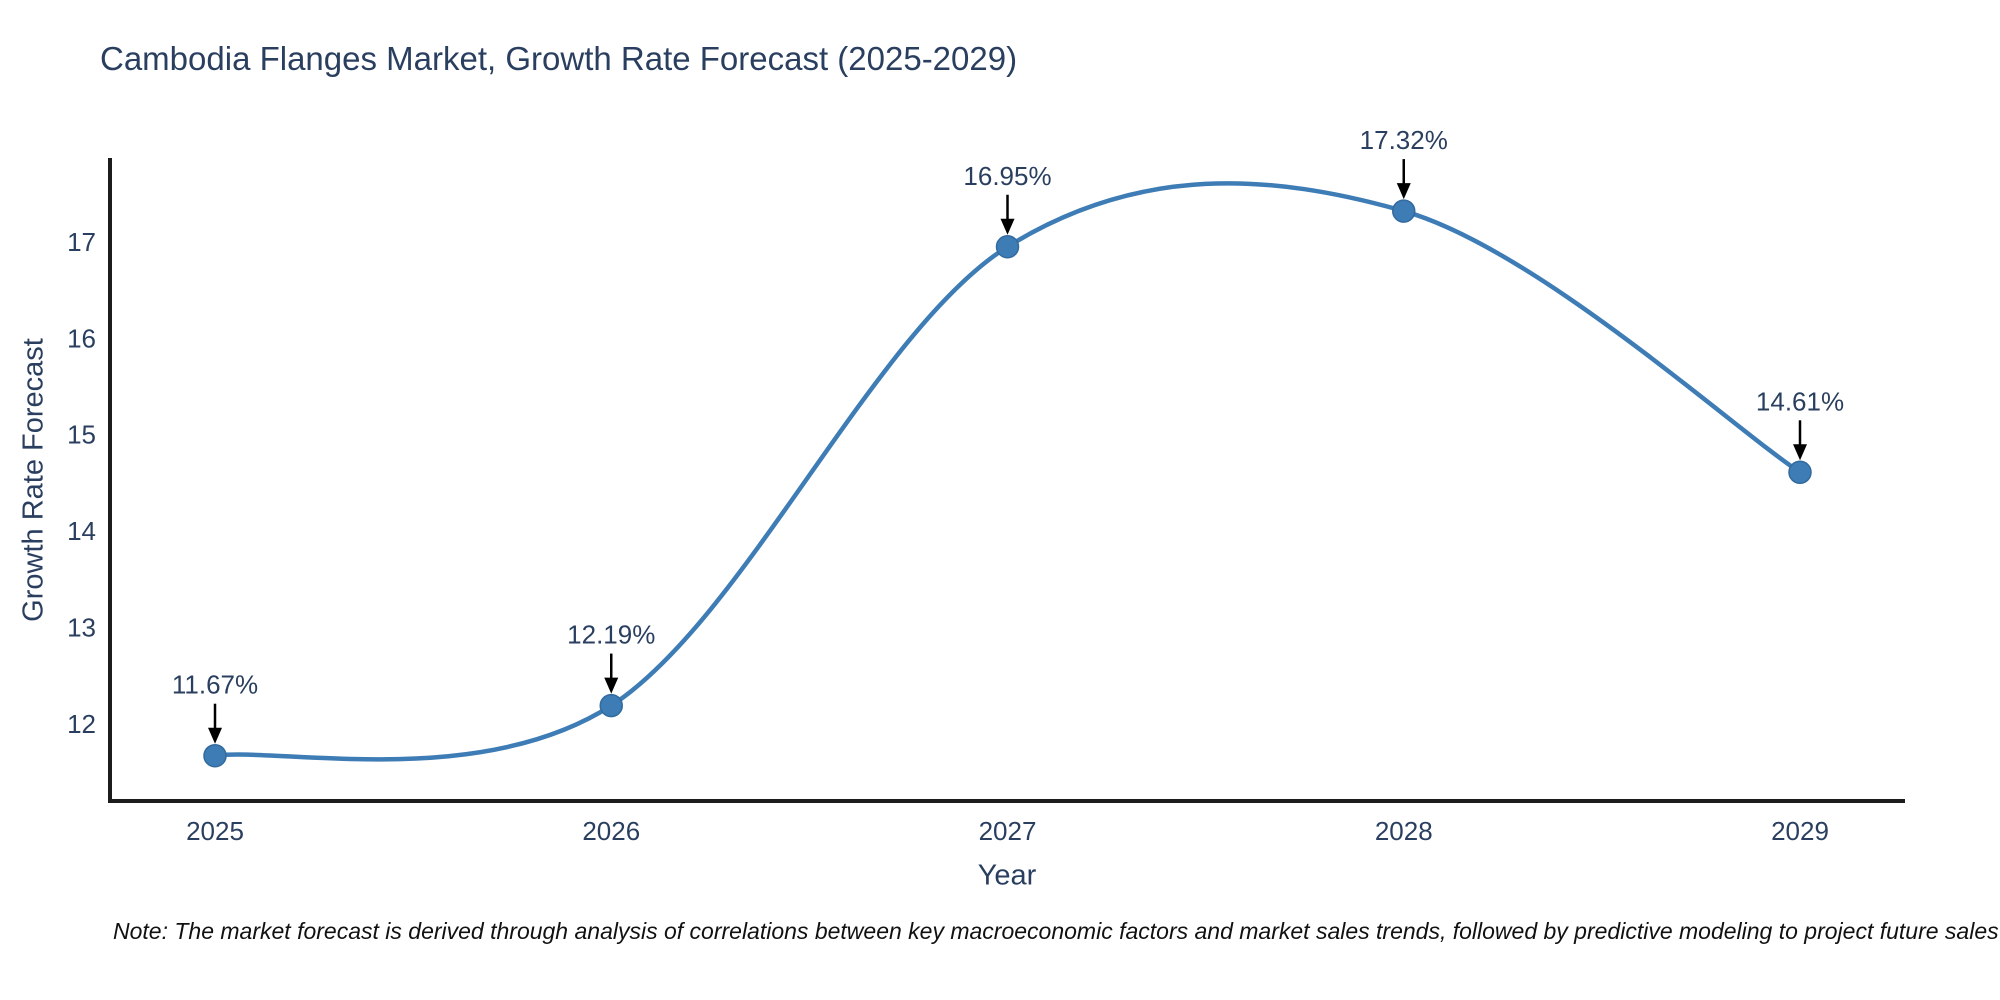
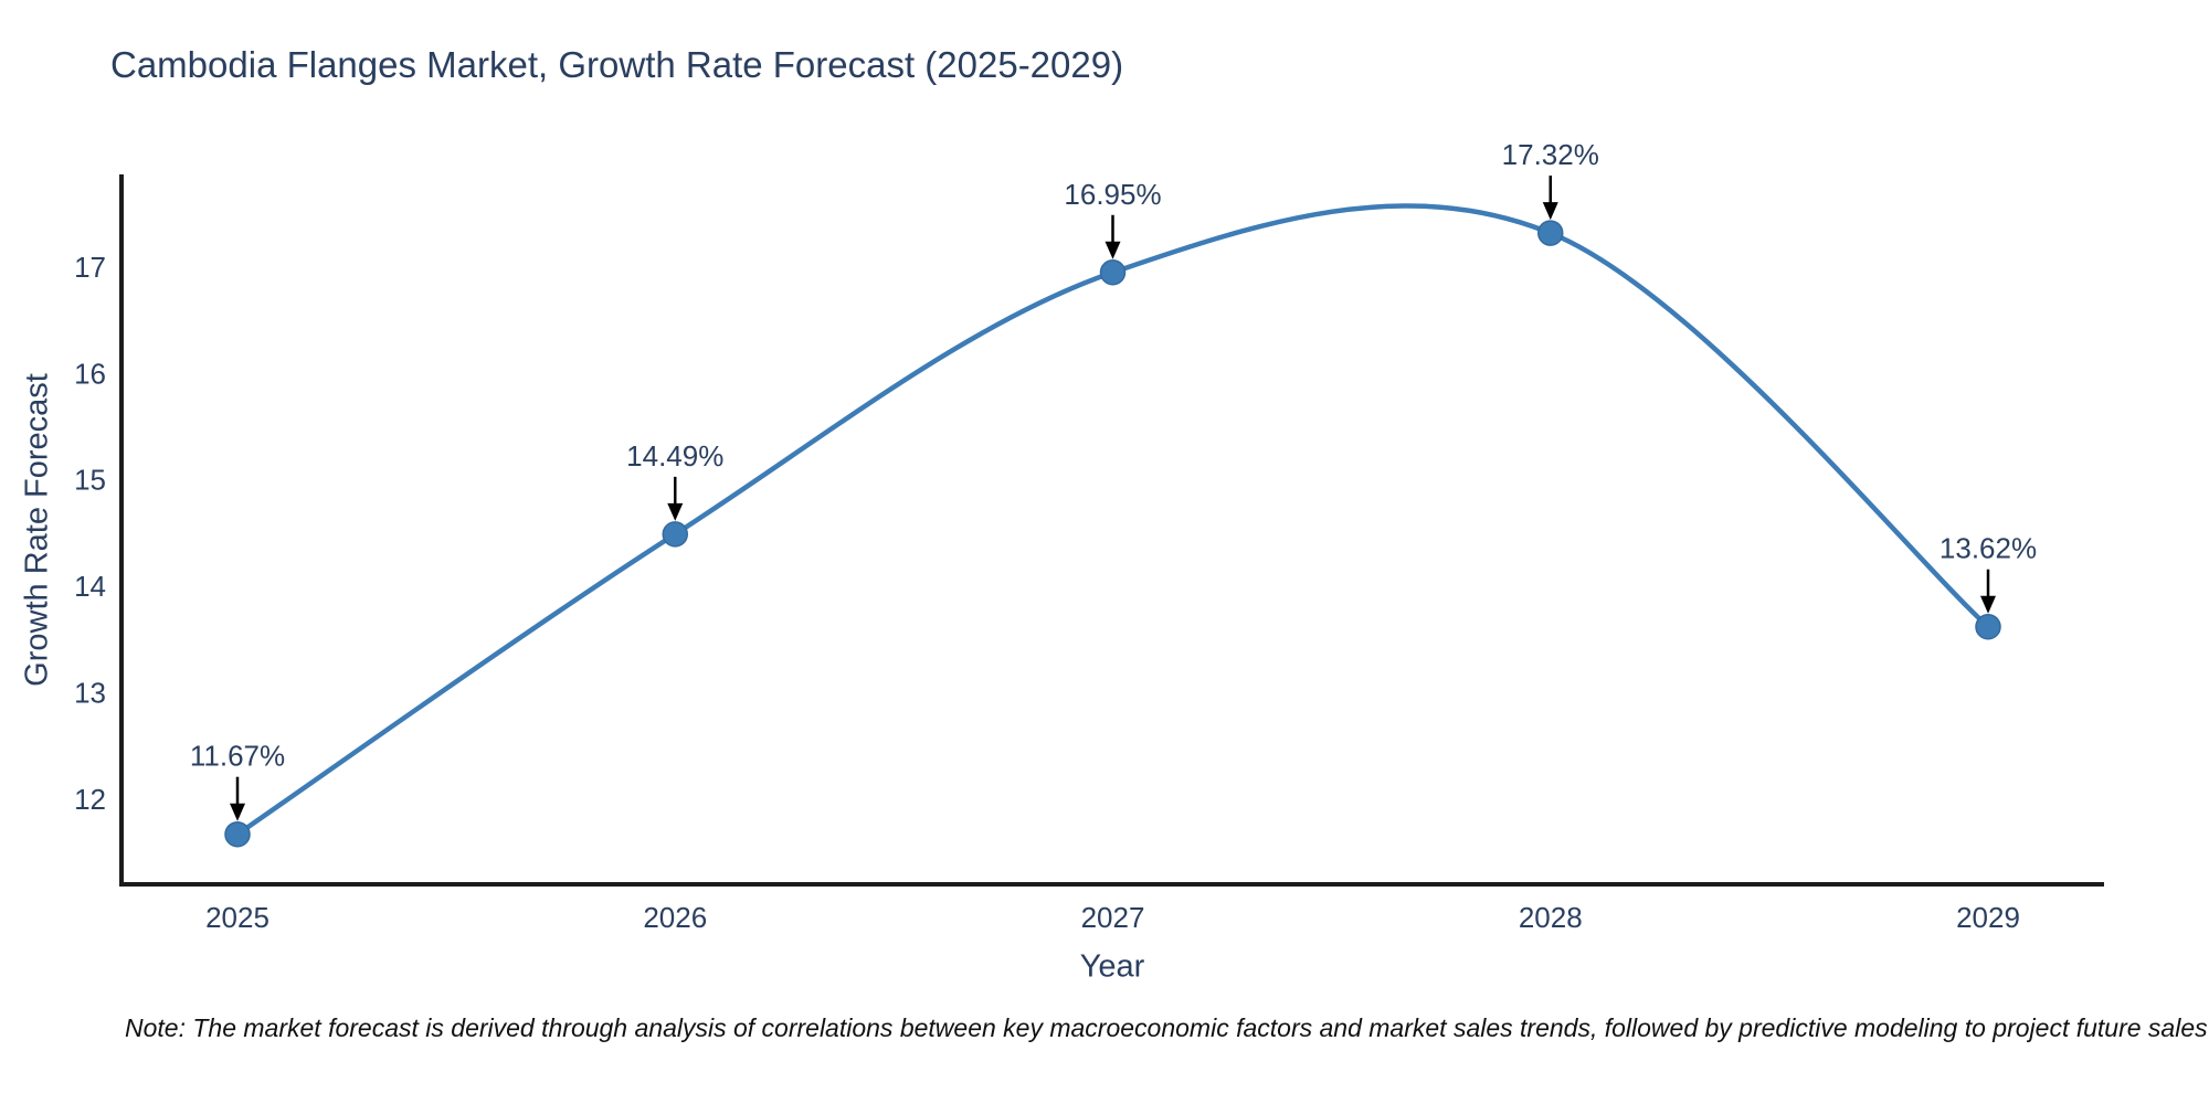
2026: 12.19% -> 14.49%
2029: 14.61% -> 13.62%
